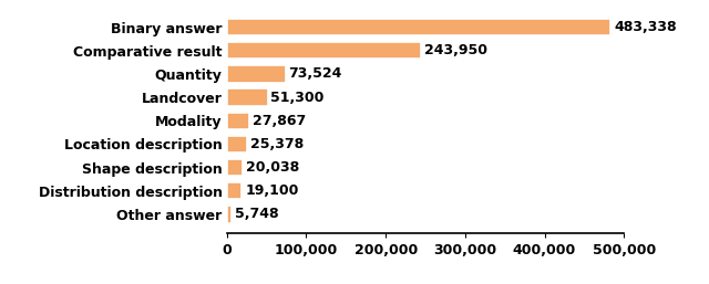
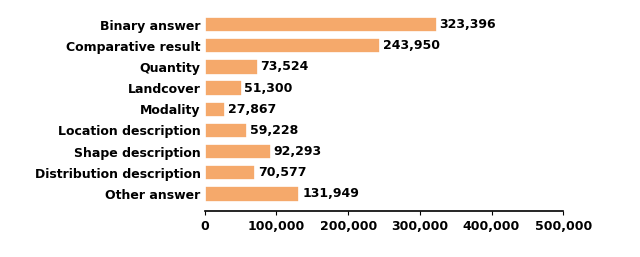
Binary answer: 483,338 -> 323,396
Location description: 25,378 -> 59,228
Shape description: 20,038 -> 92,293
Distribution description: 19,100 -> 70,577
Other answer: 5,748 -> 131,949
